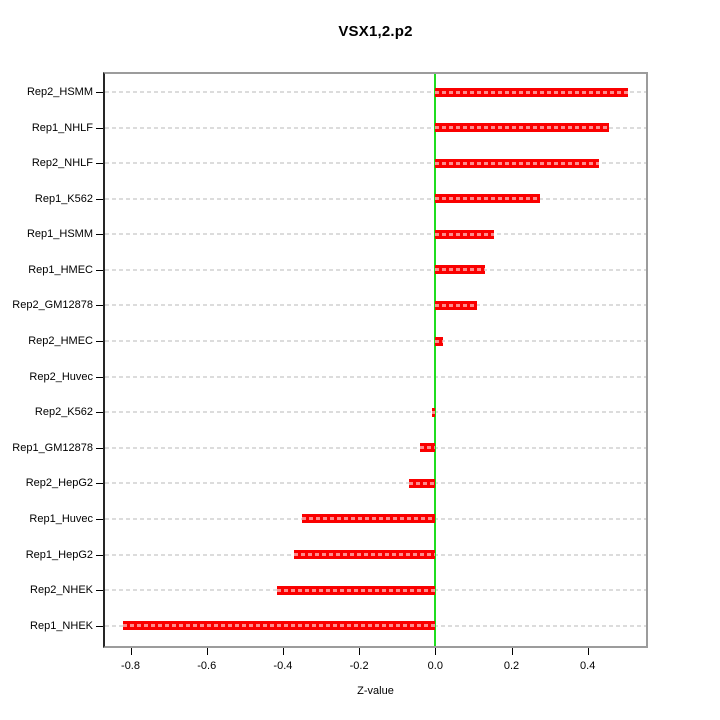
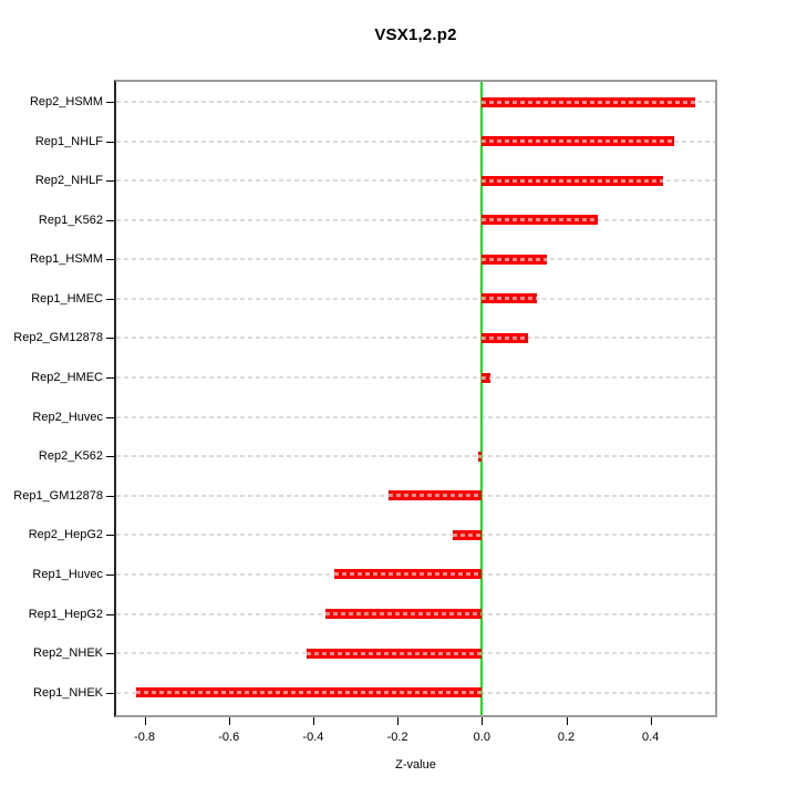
Rep1_GM12878: -0.04 -> -0.22
